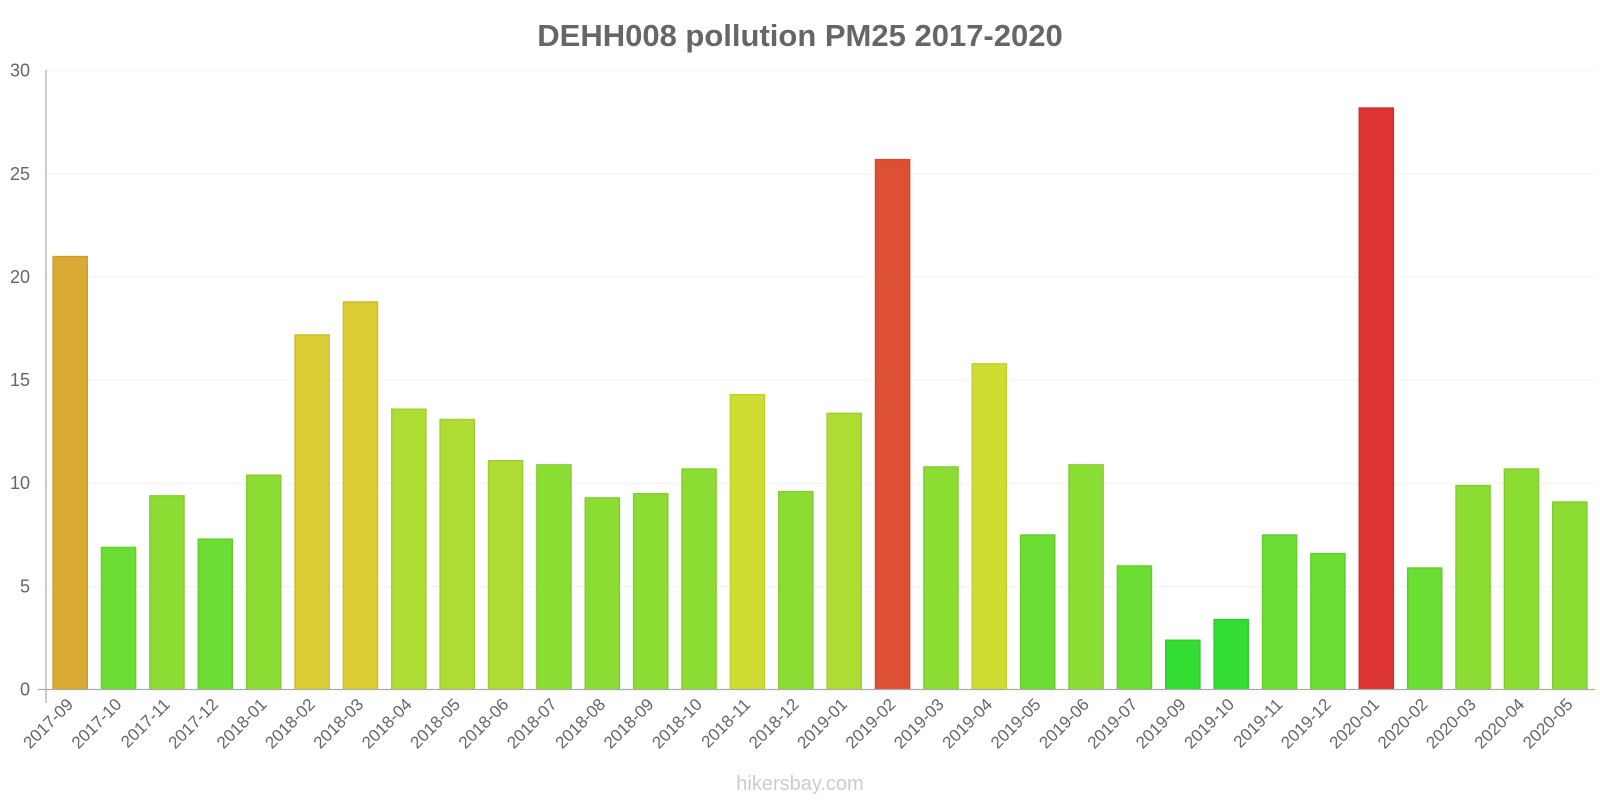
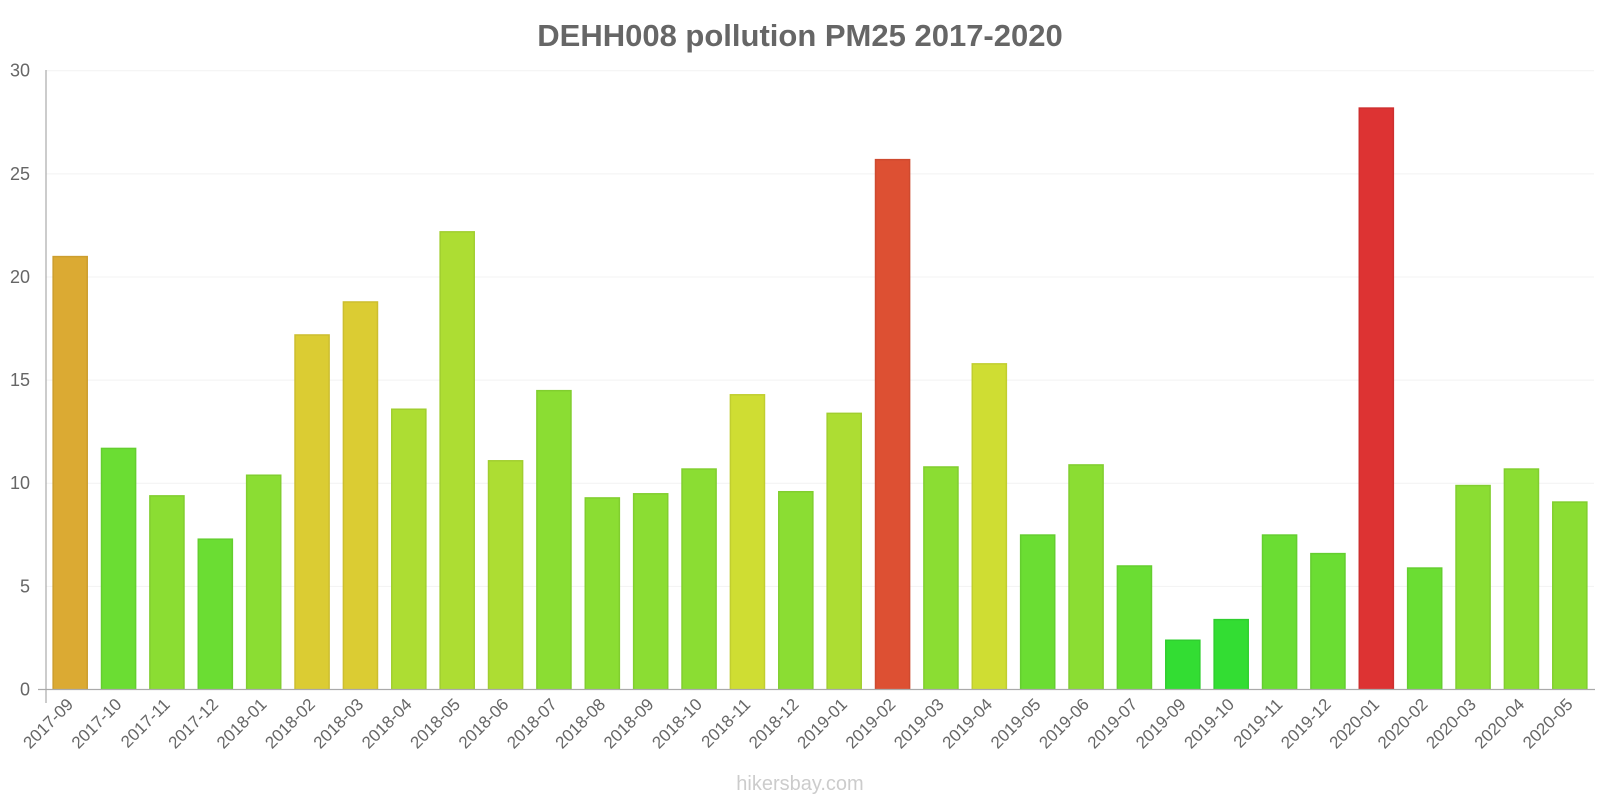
2017-10: 6.9 -> 11.7
2018-05: 13.1 -> 22.2
2018-07: 10.9 -> 14.5
